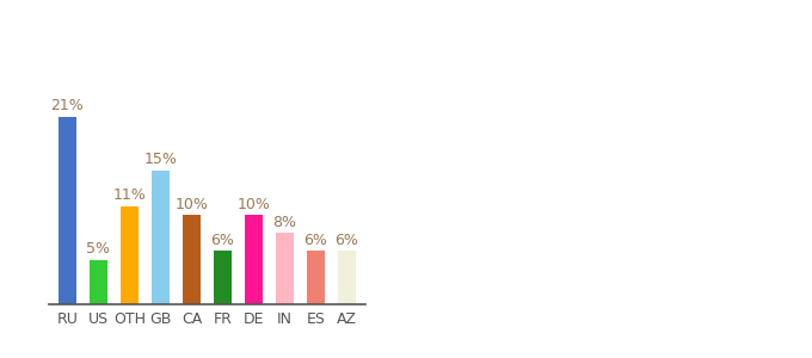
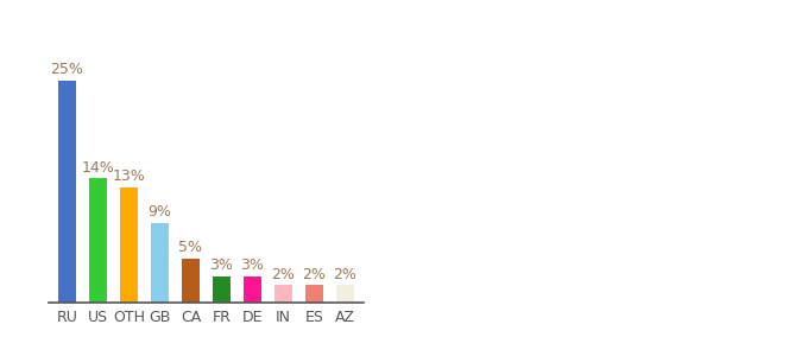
RU: 21% -> 25%
US: 5% -> 14%
OTH: 11% -> 13%
GB: 15% -> 9%
CA: 10% -> 5%
FR: 6% -> 3%
DE: 10% -> 3%
IN: 8% -> 2%
ES: 6% -> 2%
AZ: 6% -> 2%
